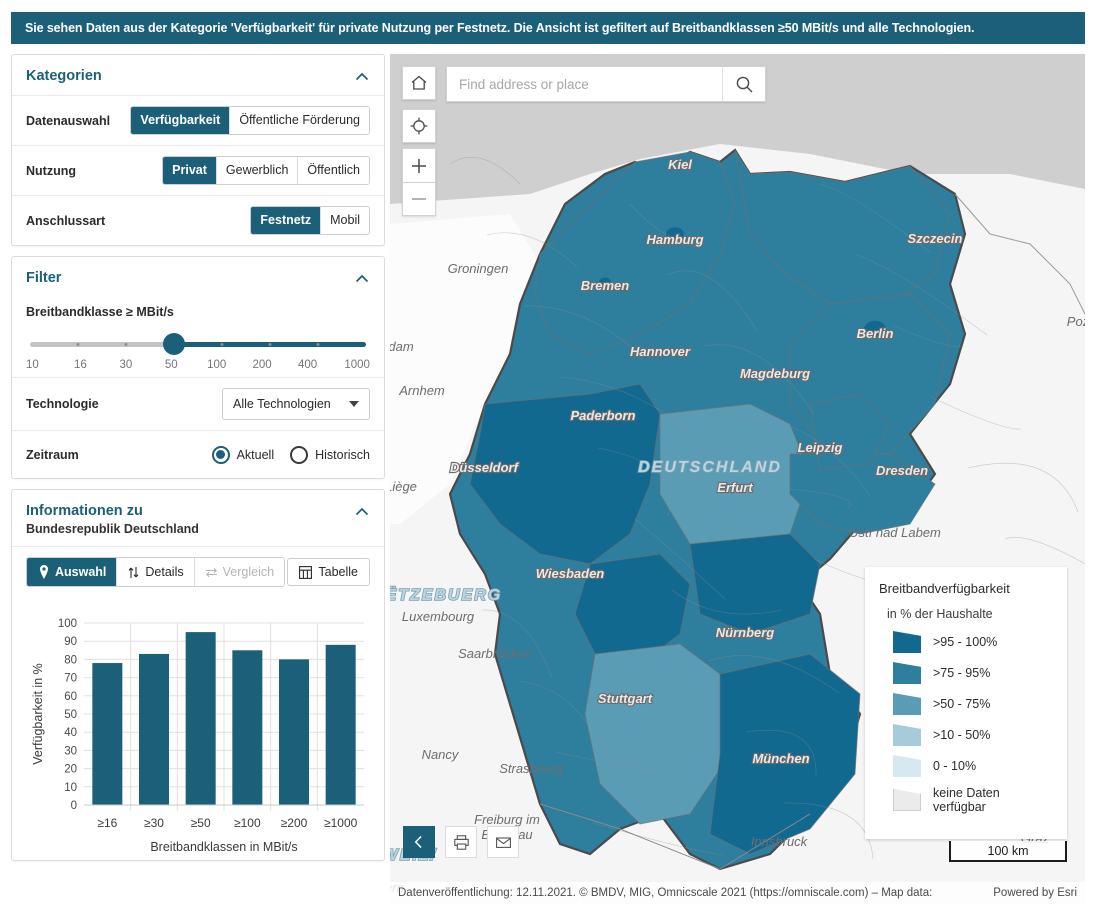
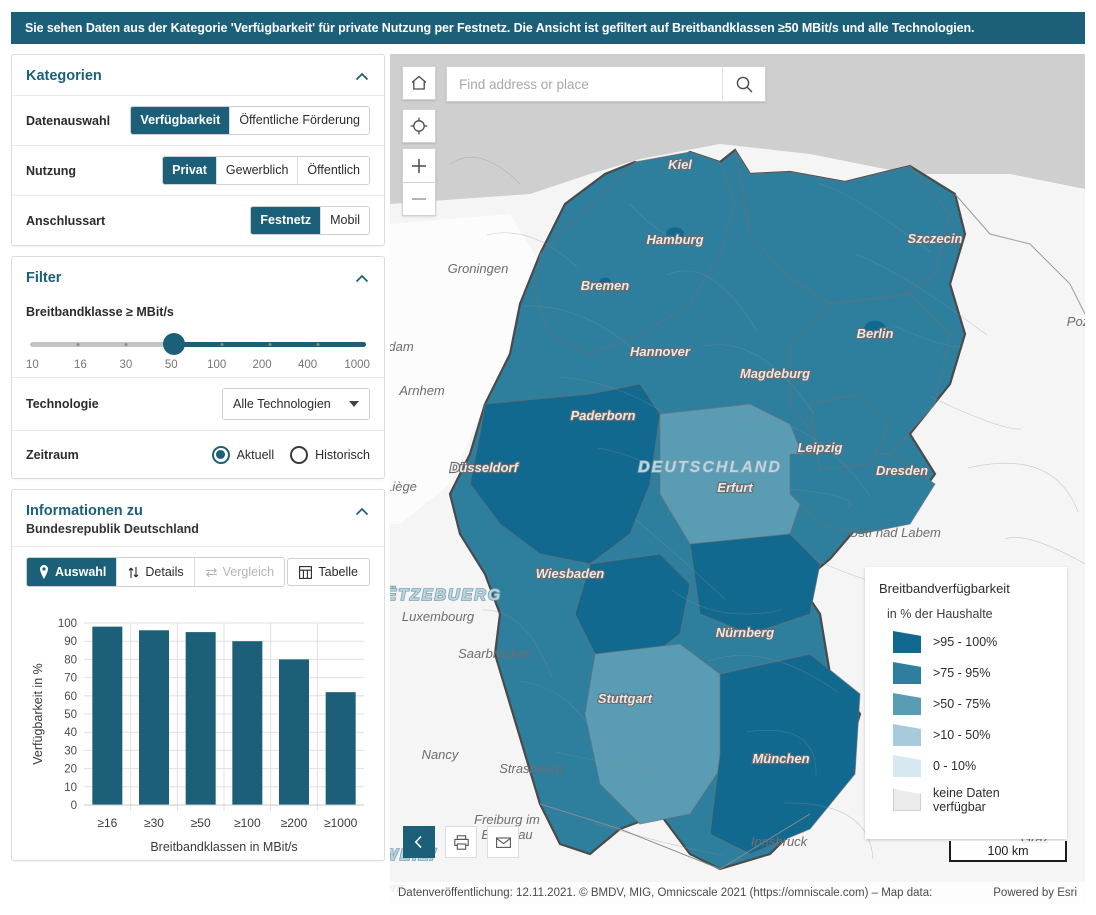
≥16: 78 -> 98
≥30: 83 -> 96
≥100: 85 -> 90
≥1000: 88 -> 62
